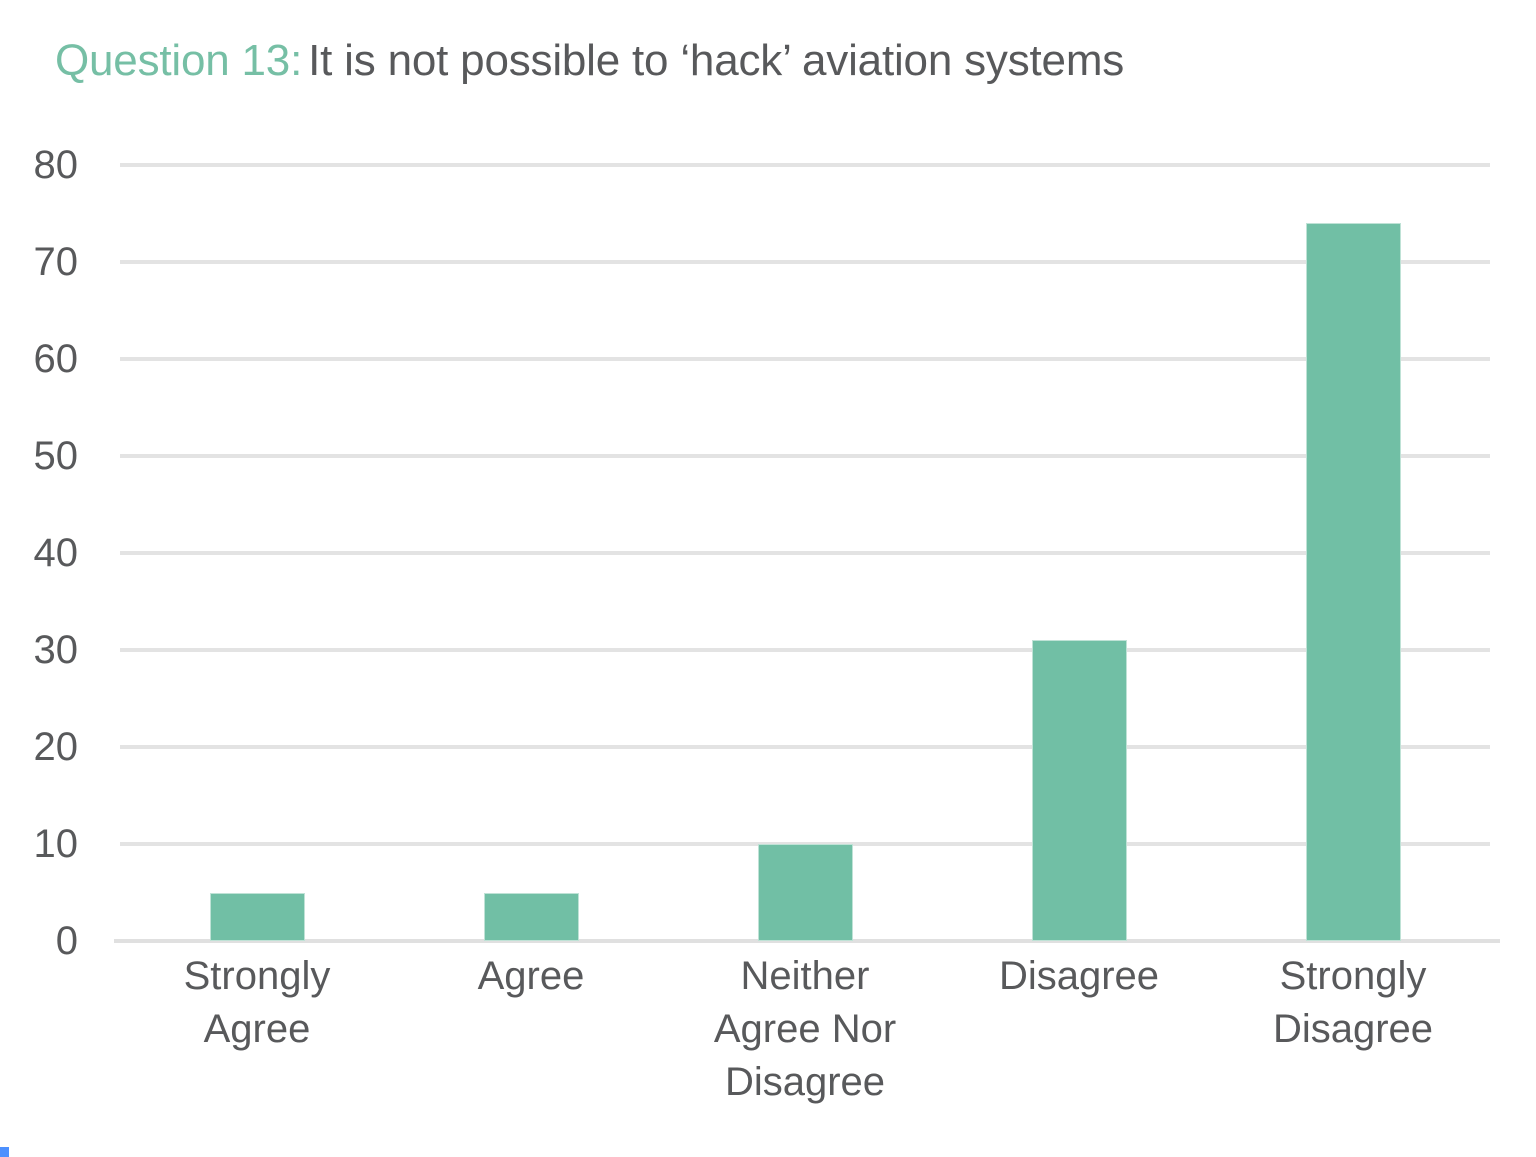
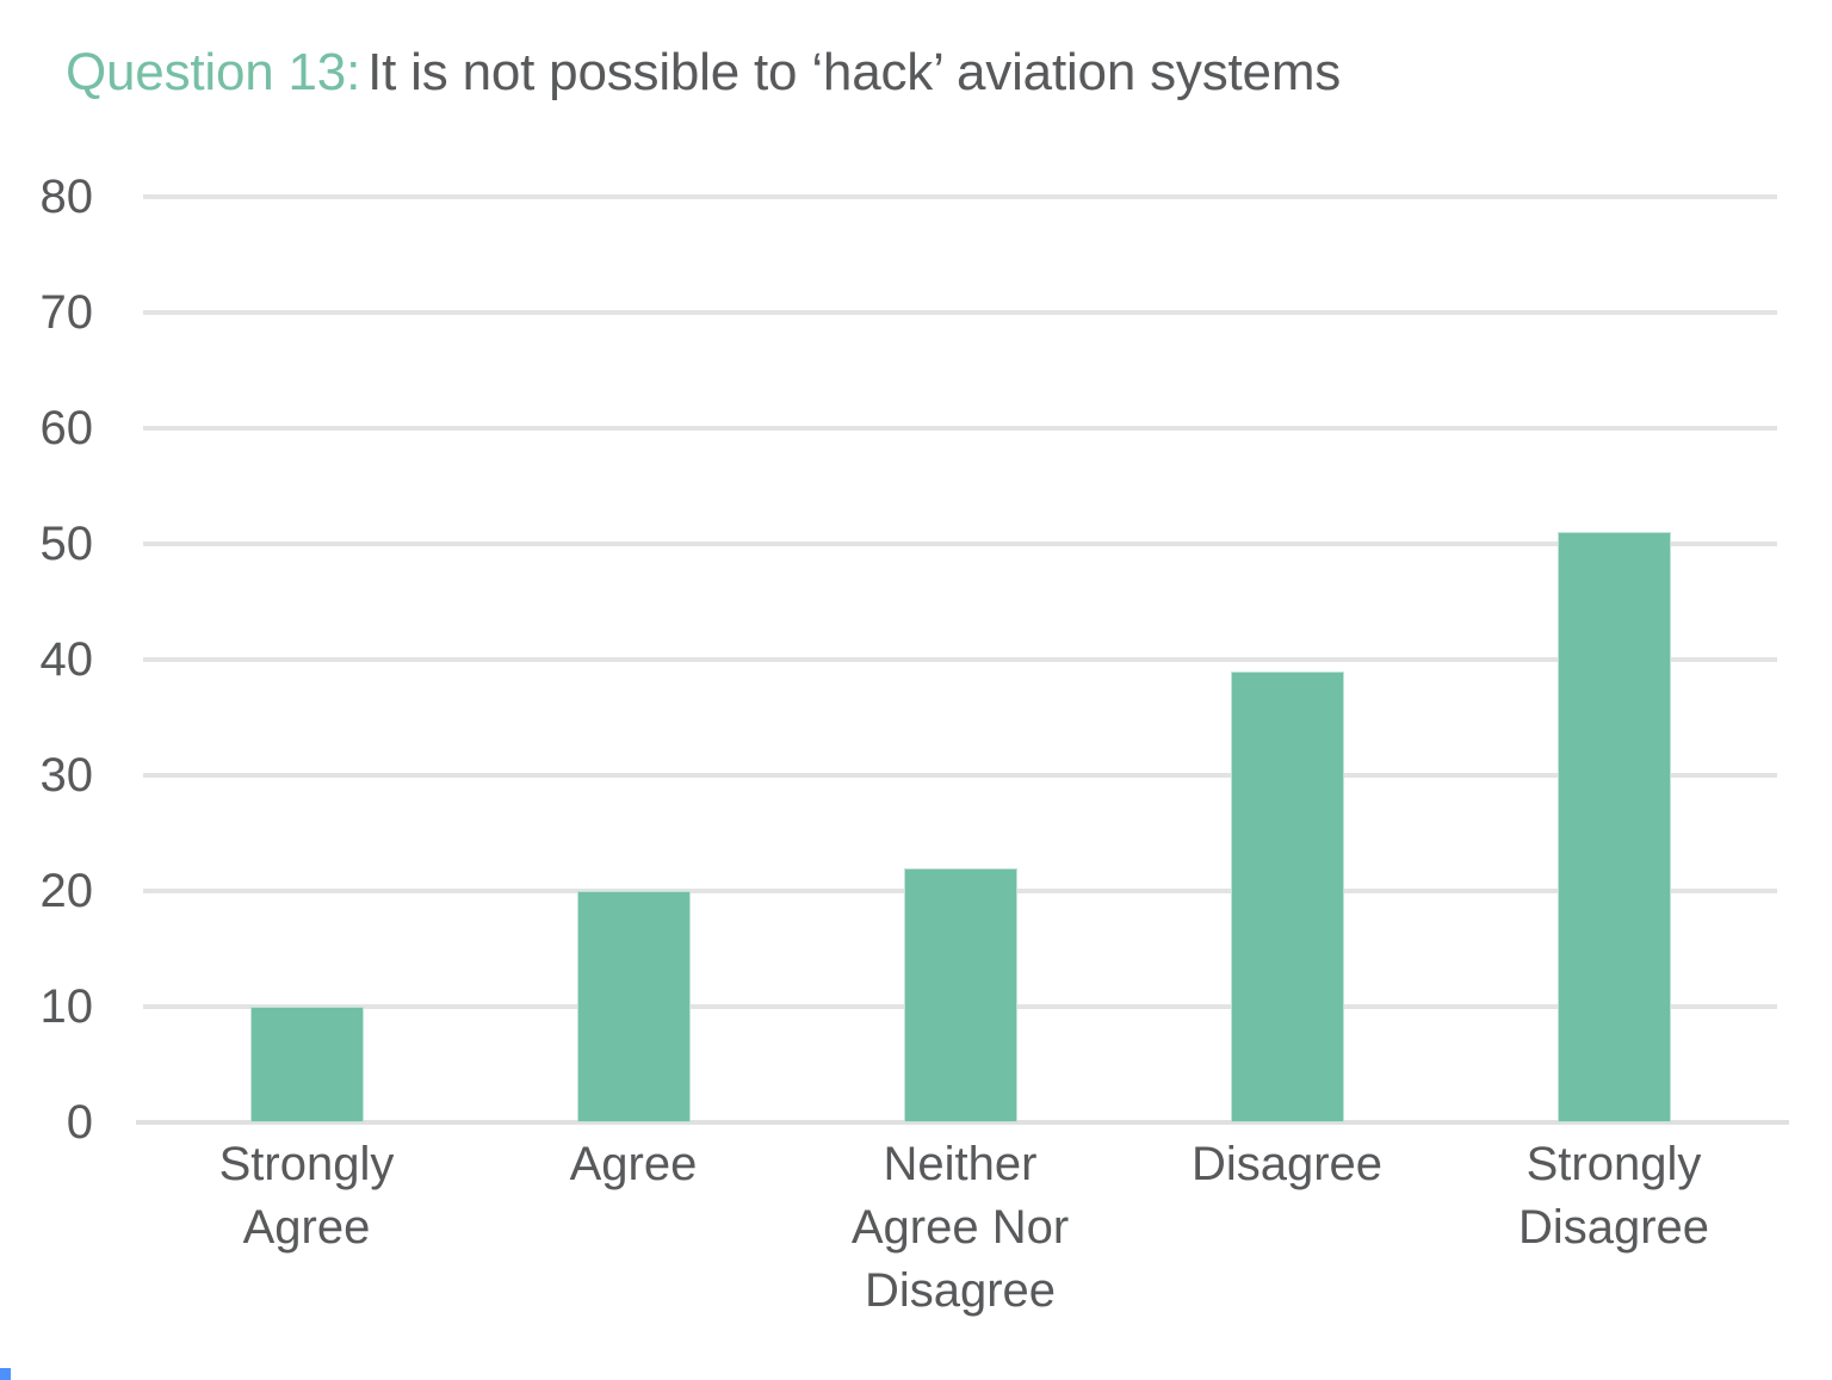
Strongly Agree: 5 -> 10
Agree: 5 -> 20
Neither Agree Nor Disagree: 10 -> 22
Disagree: 31 -> 39
Strongly Disagree: 74 -> 51
